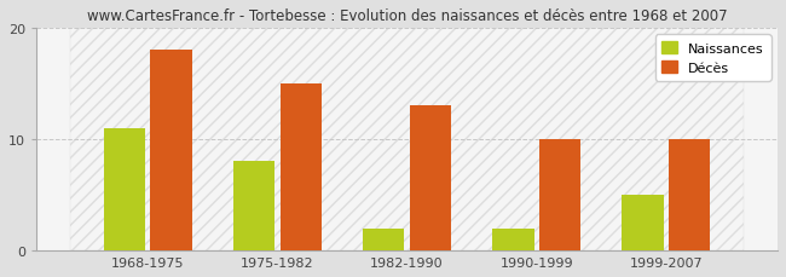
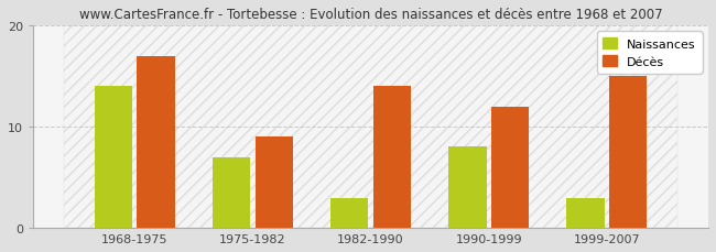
Naissances/1968-1975: 11 -> 14
Décès/1968-1975: 18 -> 17
Naissances/1975-1982: 8 -> 7
Décès/1975-1982: 15 -> 9
Naissances/1982-1990: 2 -> 3
Décès/1982-1990: 13 -> 14
Naissances/1990-1999: 2 -> 8
Décès/1990-1999: 10 -> 12
Naissances/1999-2007: 5 -> 3
Décès/1999-2007: 10 -> 15
